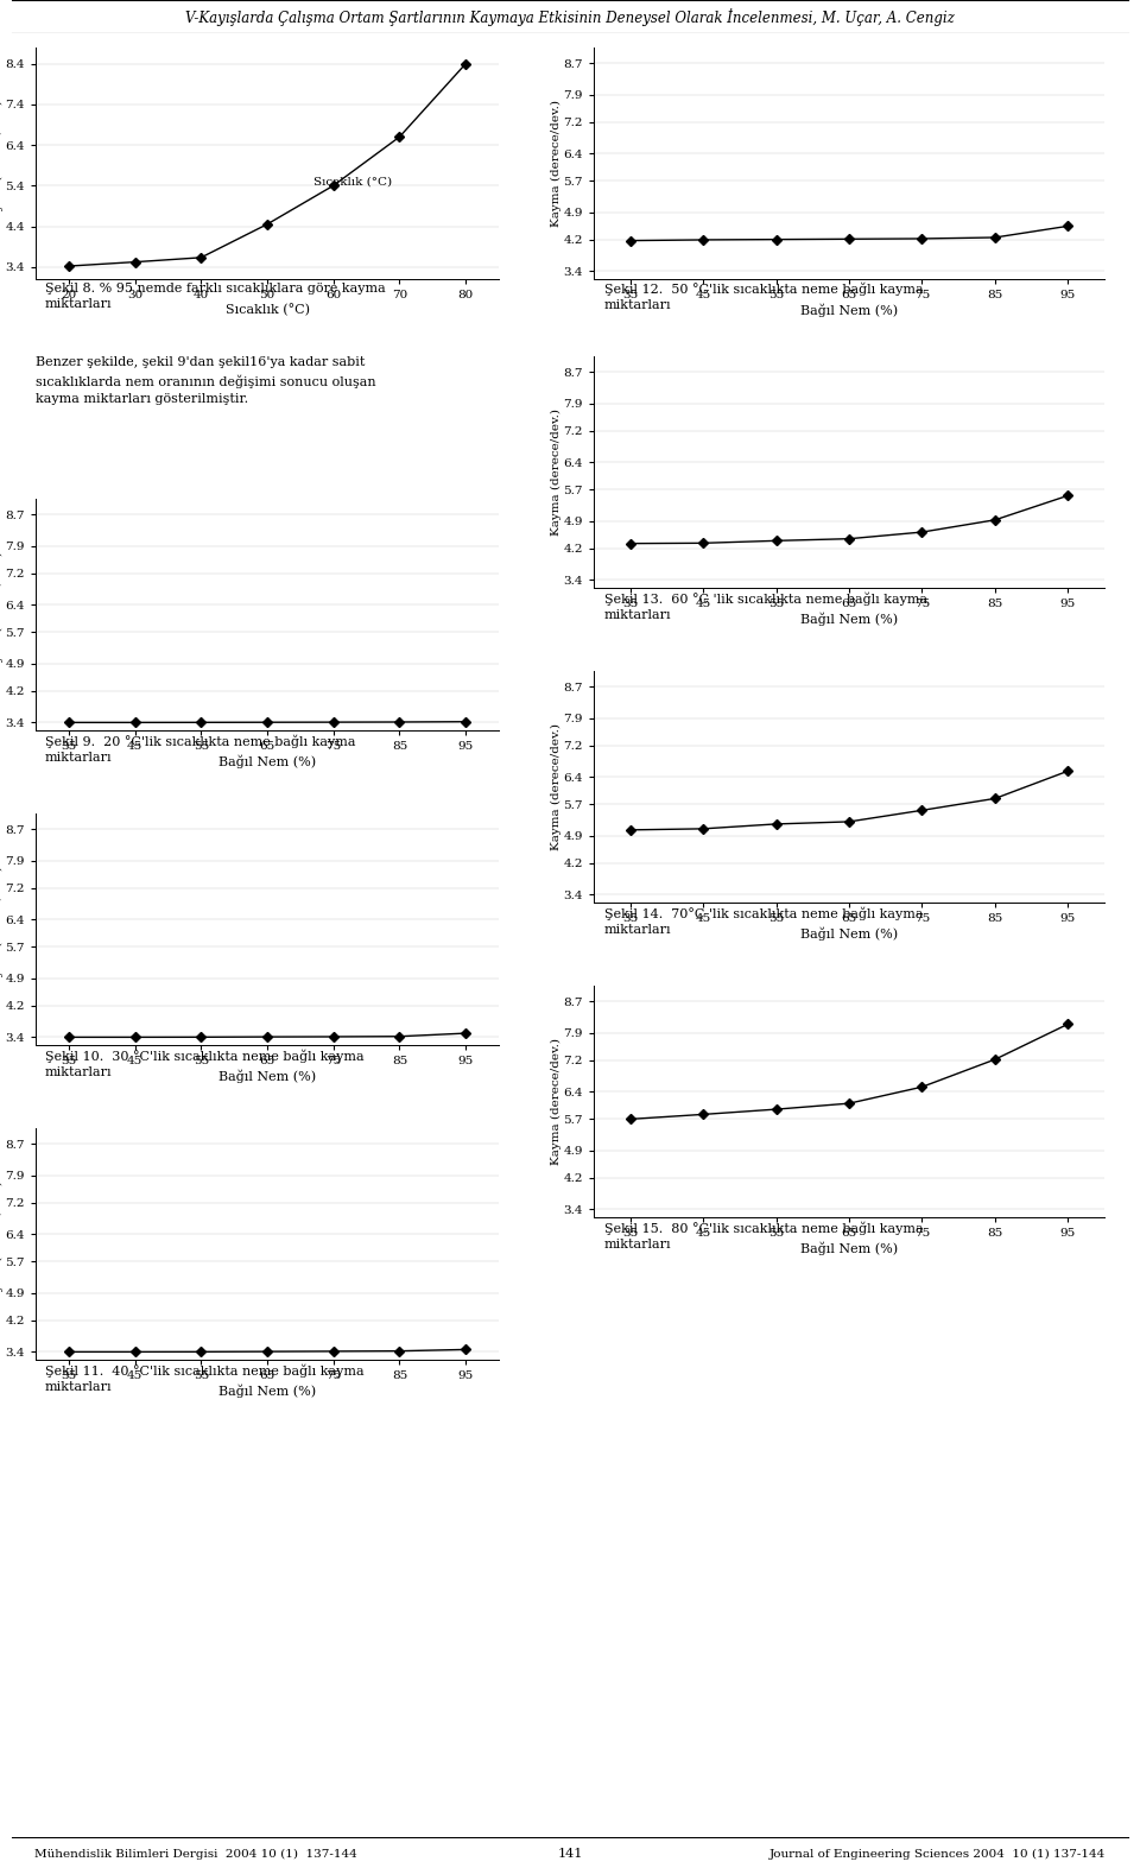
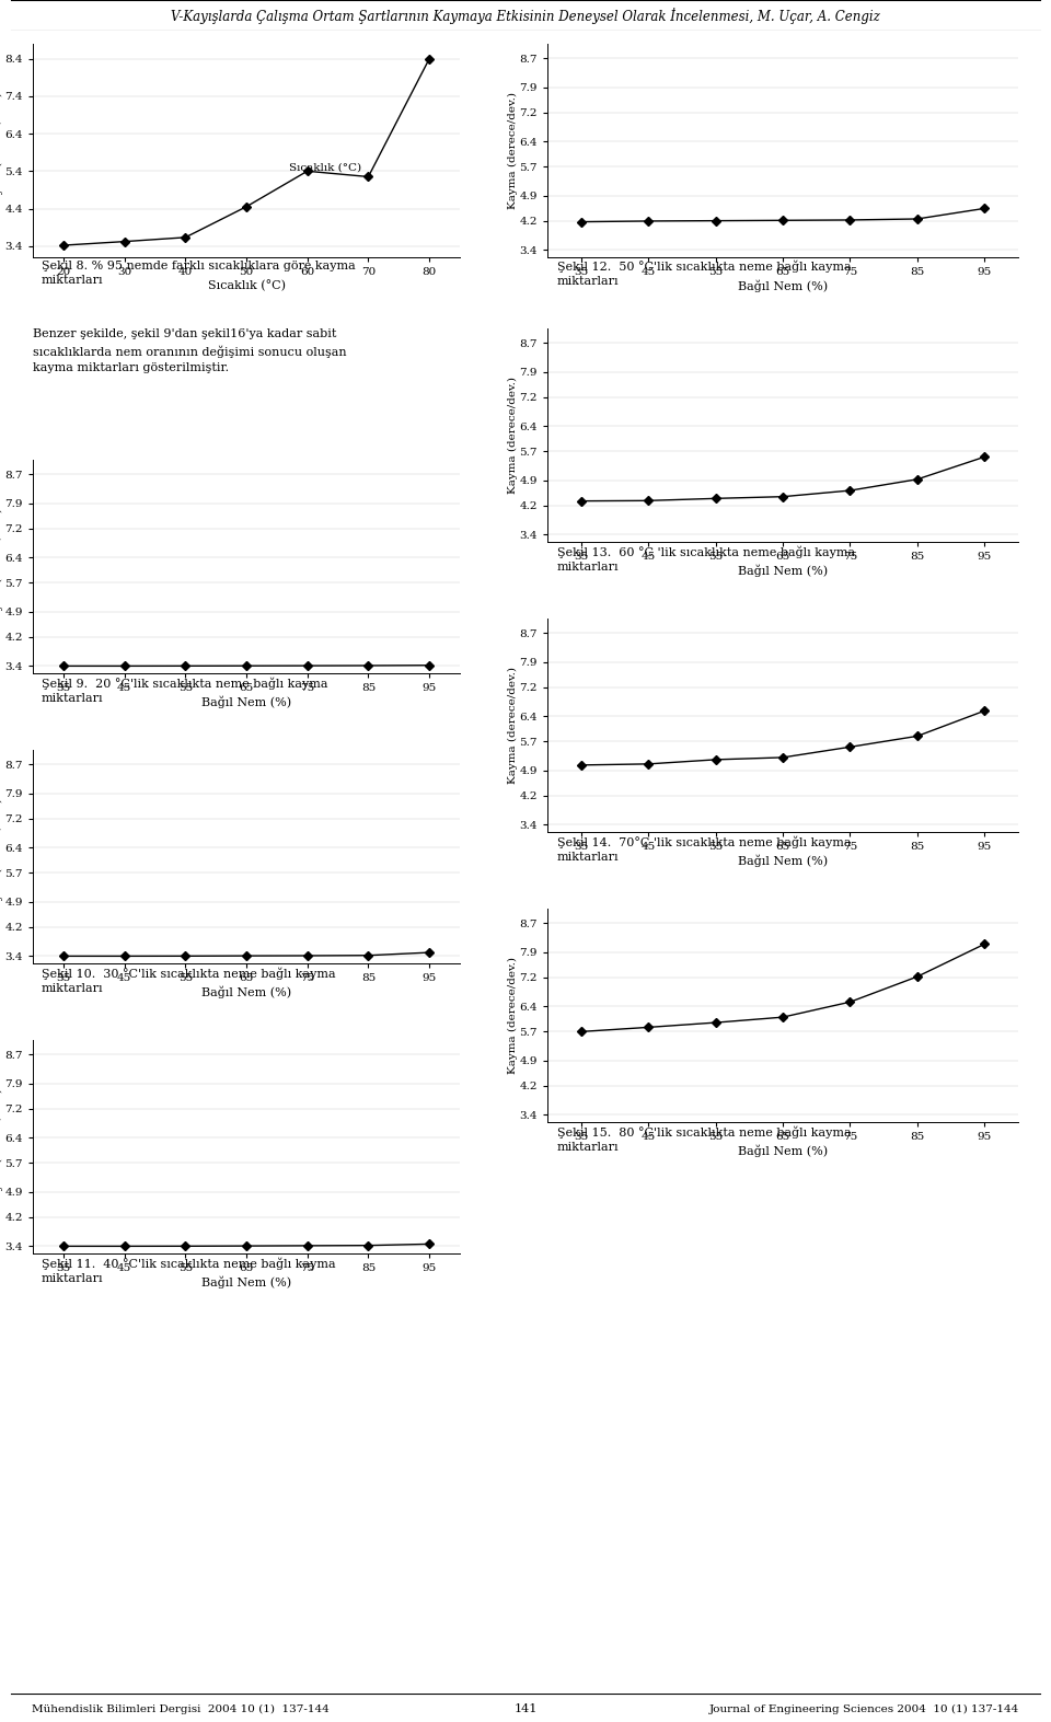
70: 6.60 -> 5.25
